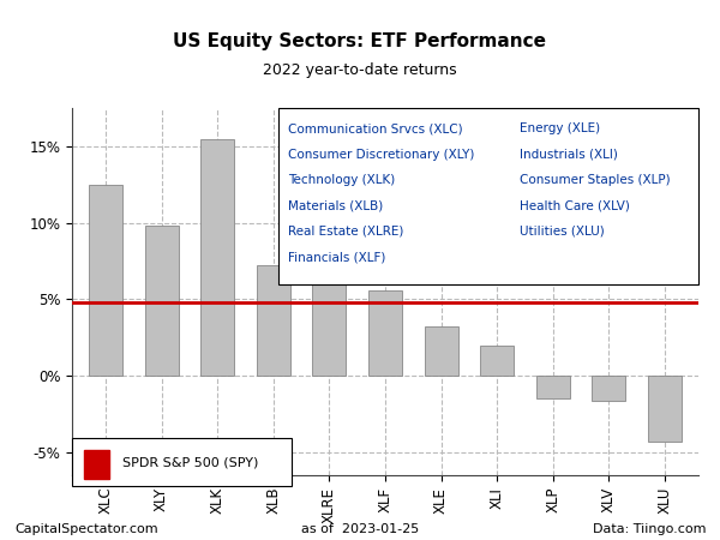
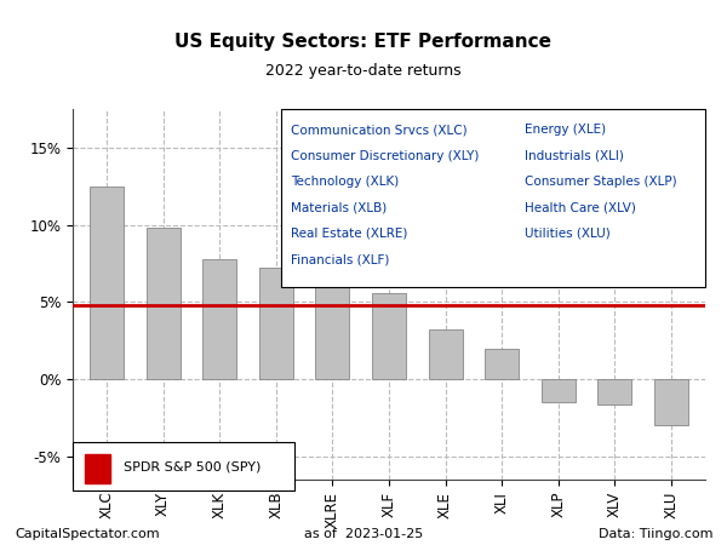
XLK: 15.5% -> 7.8%
XLU: -4.3% -> -3.0%
